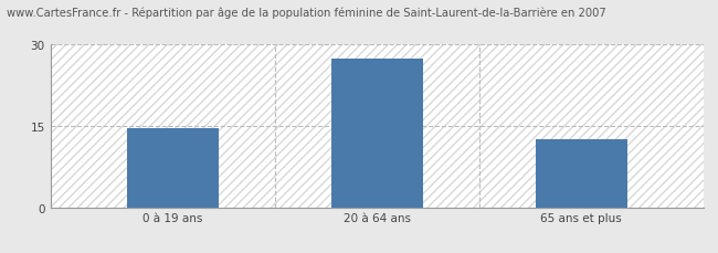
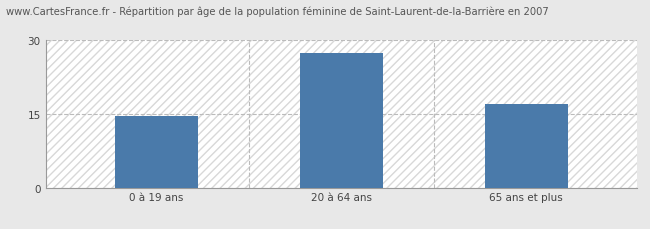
65 ans et plus: 12.5 -> 17.0
